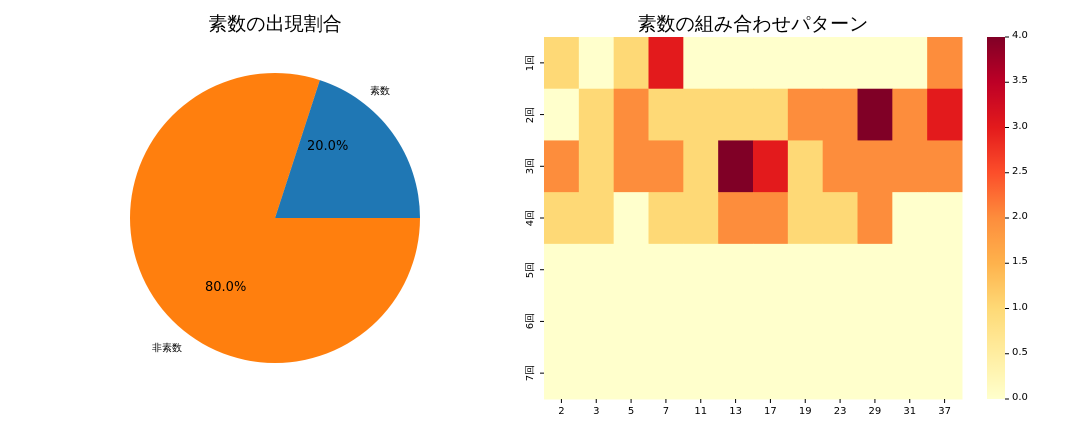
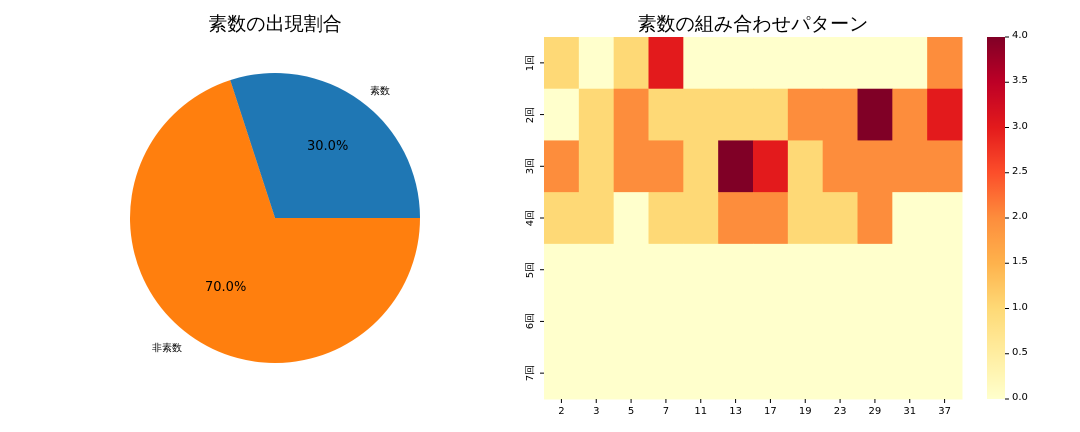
素数の出現割合/素数: 20.0% -> 30.0%
素数の出現割合/非素数: 80.0% -> 70.0%
